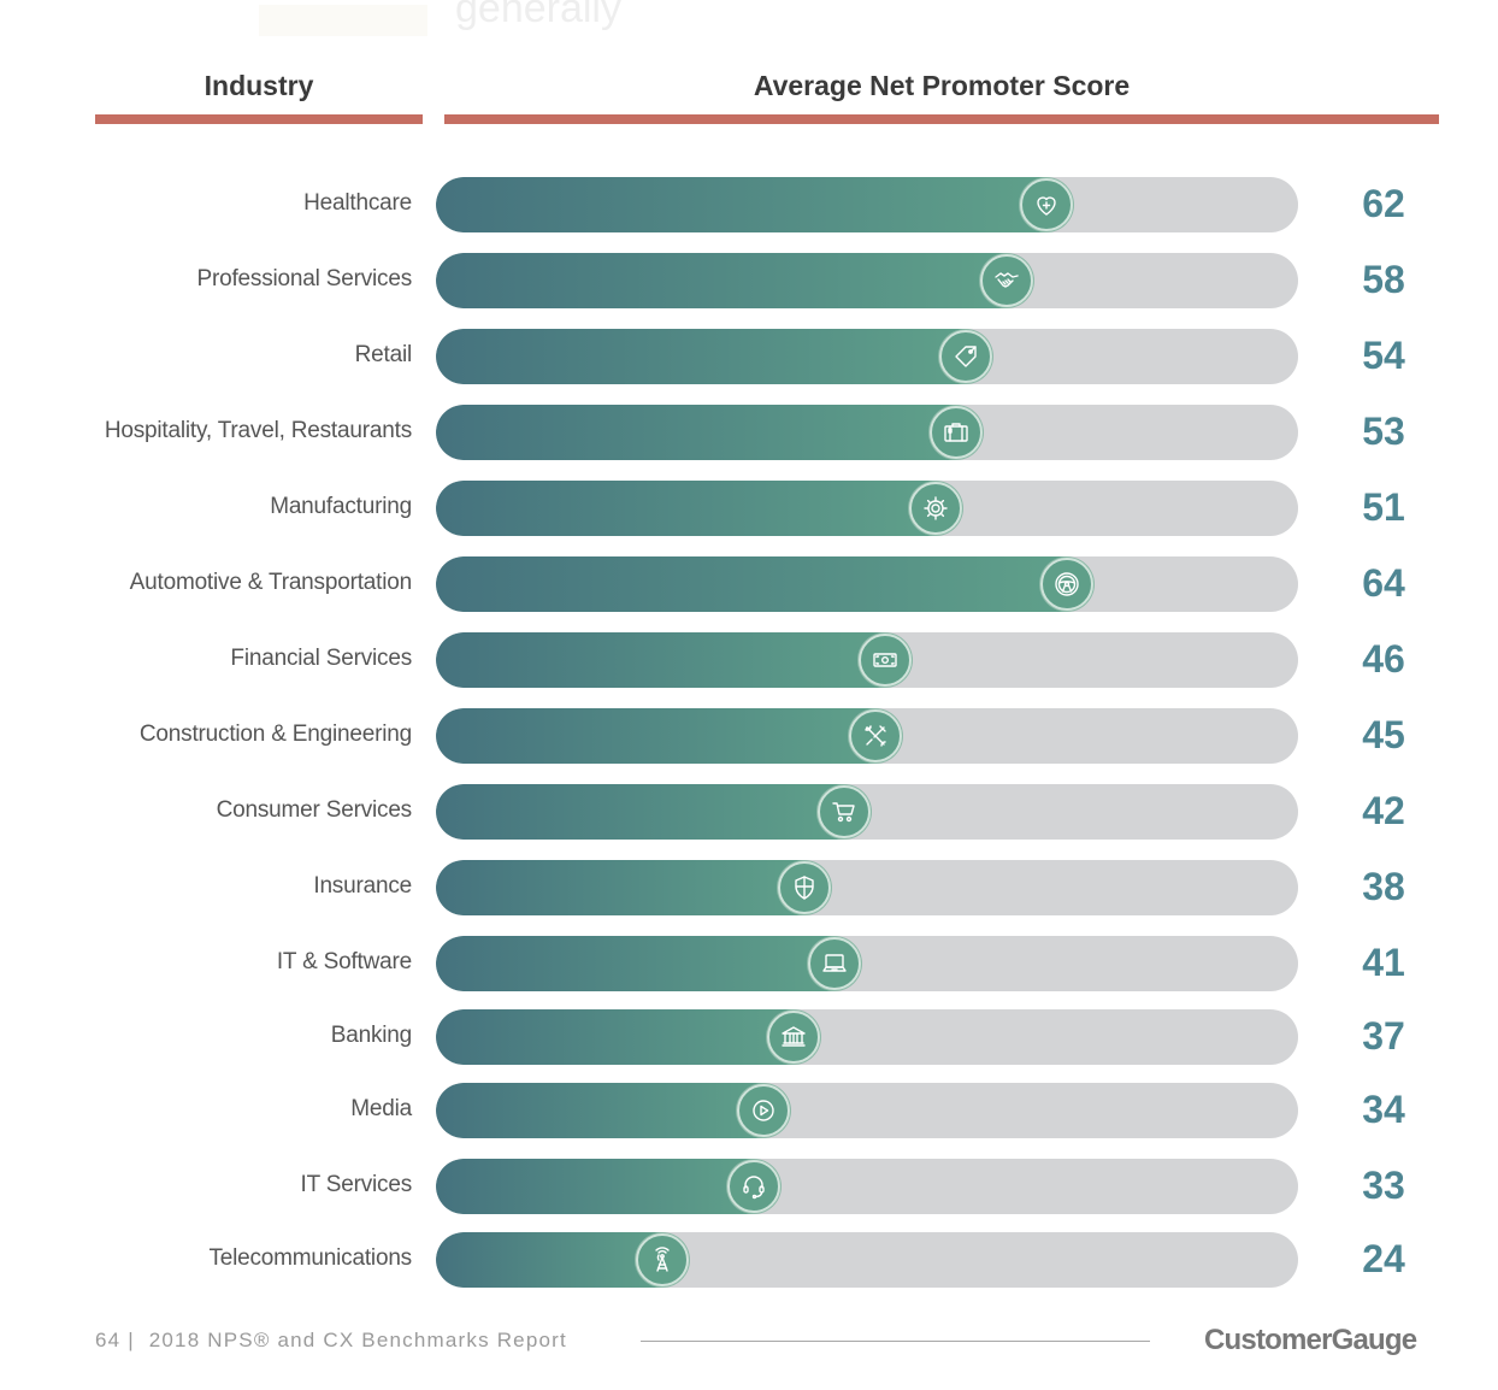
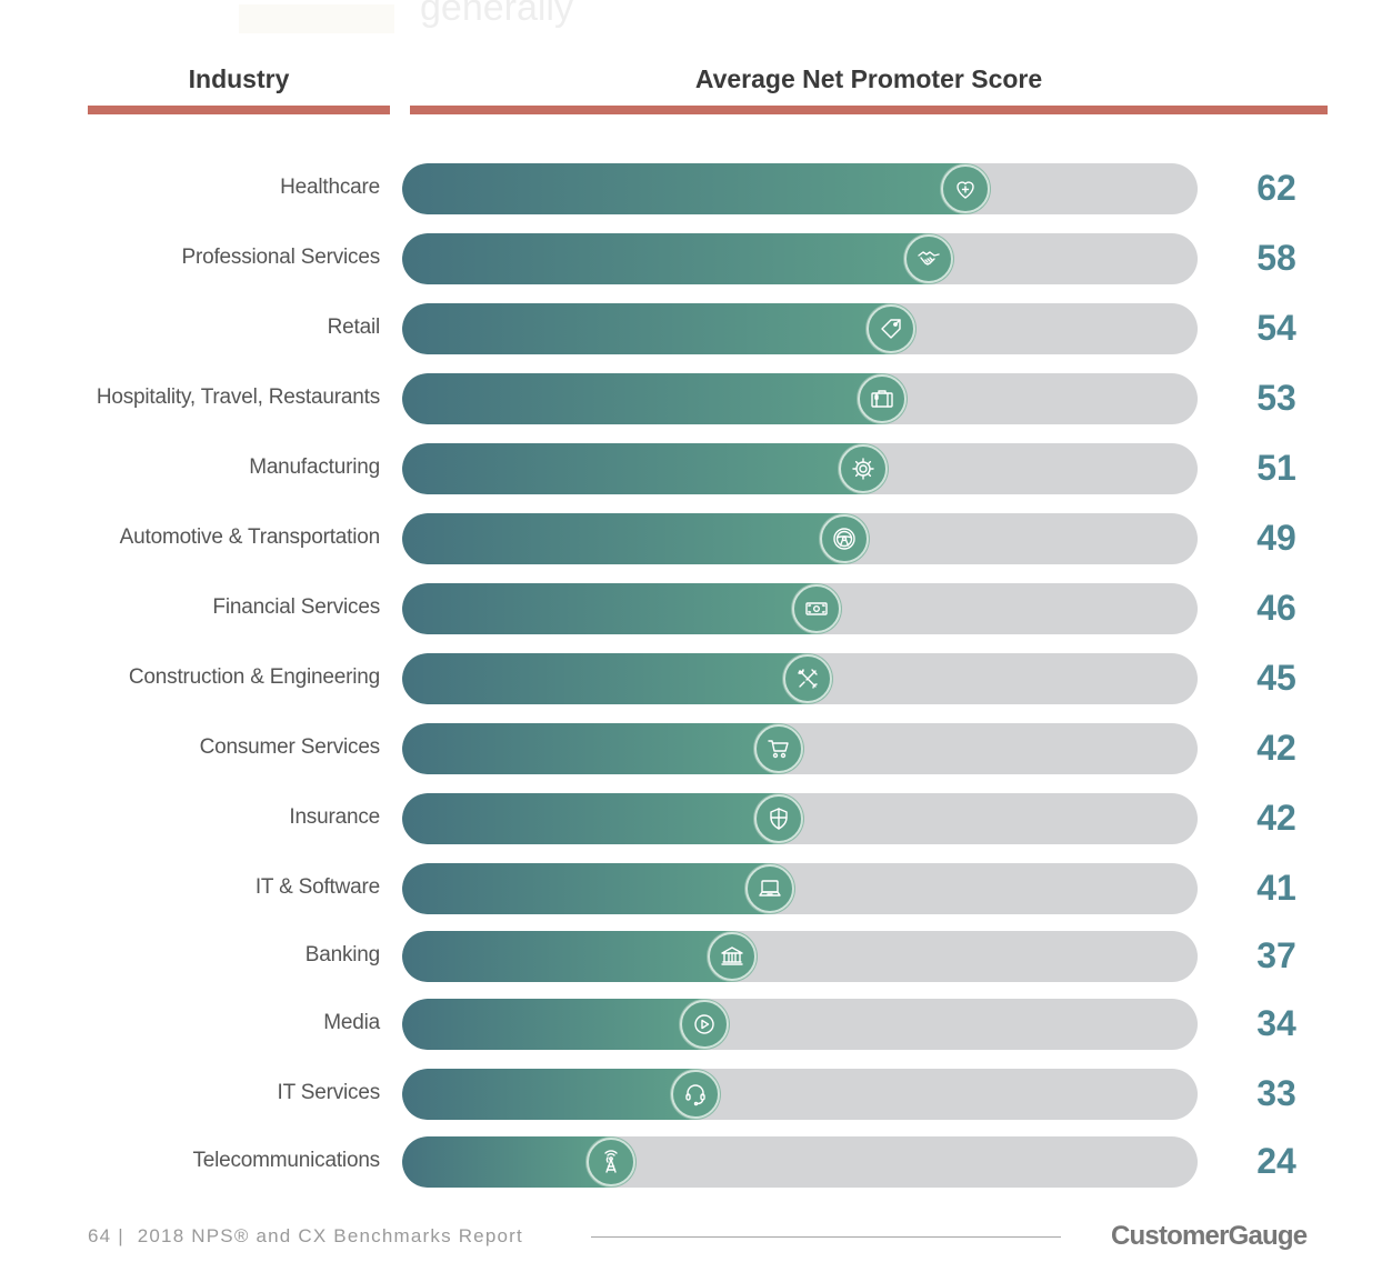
Automotive & Transportation: 64 -> 49
Insurance: 38 -> 42
